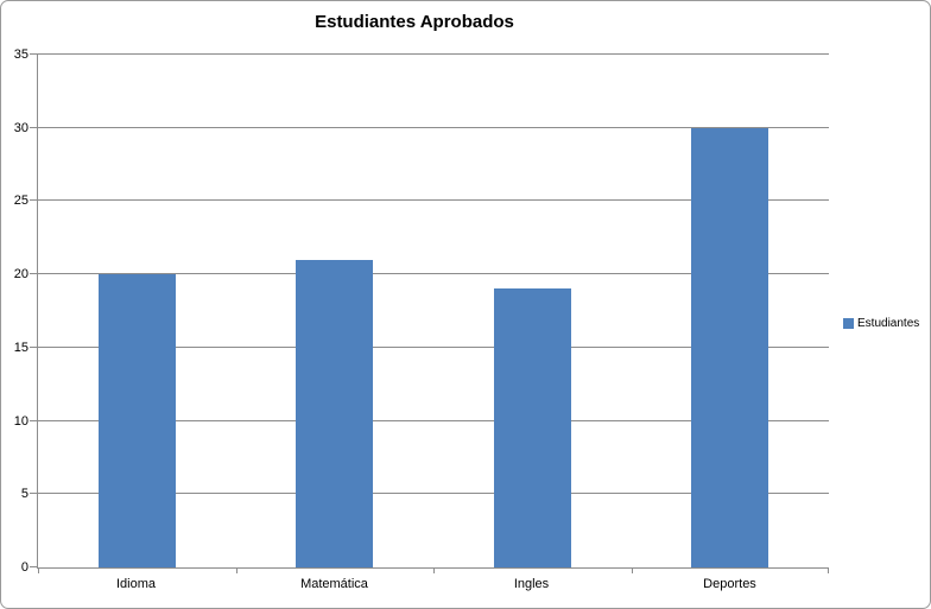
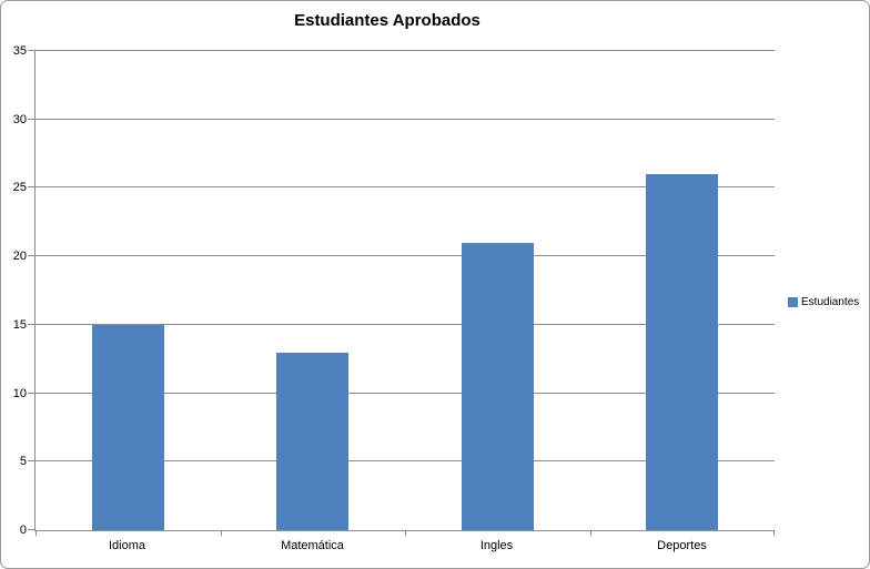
Idioma: 20 -> 15
Matemática: 21 -> 13
Ingles: 19 -> 21
Deportes: 30 -> 26
